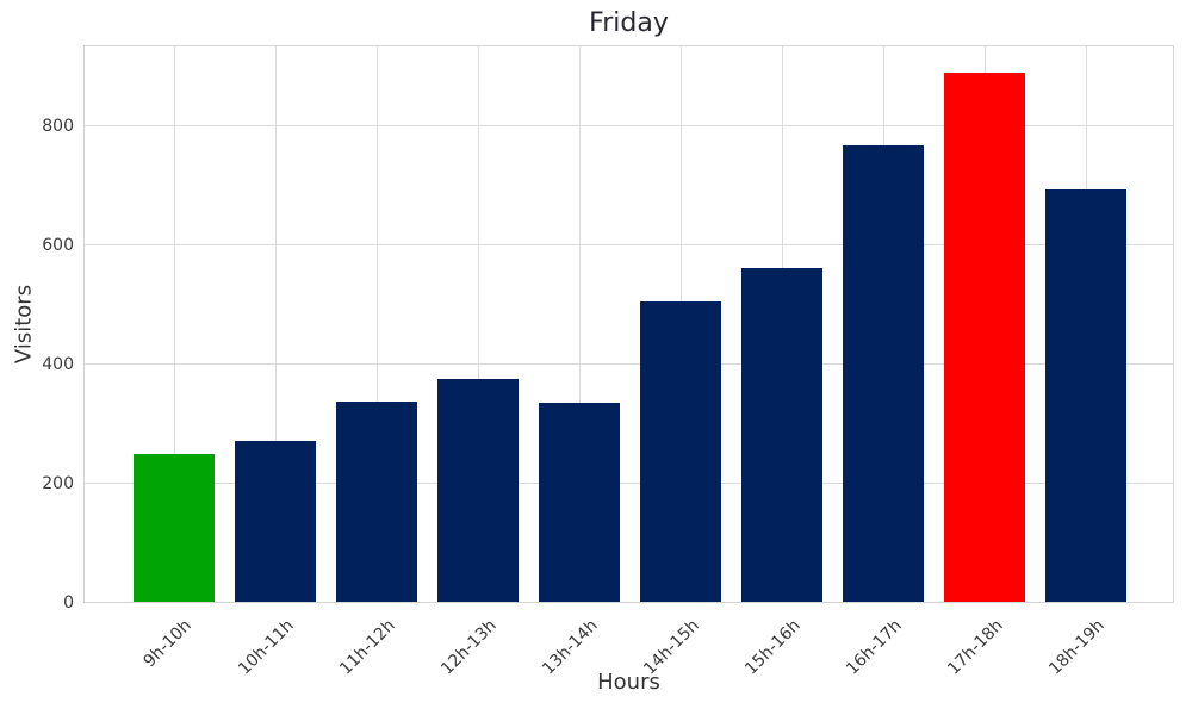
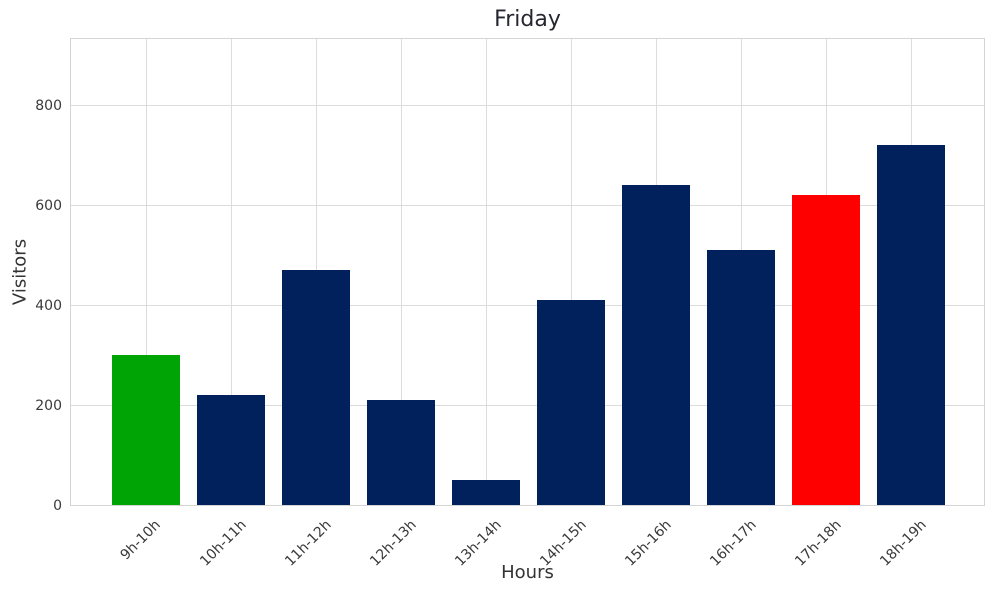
9h-10h: 250 -> 300
10h-11h: 270 -> 220
11h-12h: 340 -> 470
12h-13h: 370 -> 210
13h-14h: 330 -> 50
14h-15h: 500 -> 410
15h-16h: 560 -> 640
16h-17h: 760 -> 510
17h-18h: 890 -> 620
18h-19h: 690 -> 720
